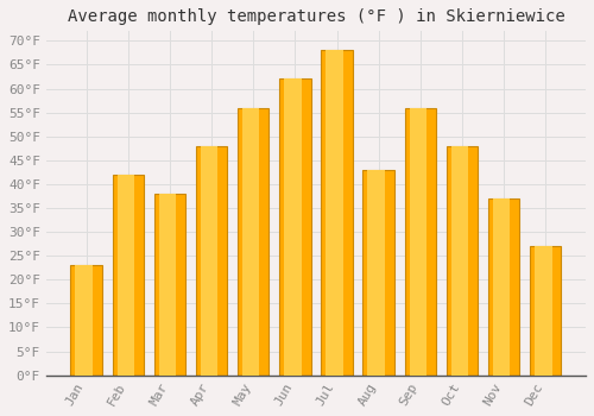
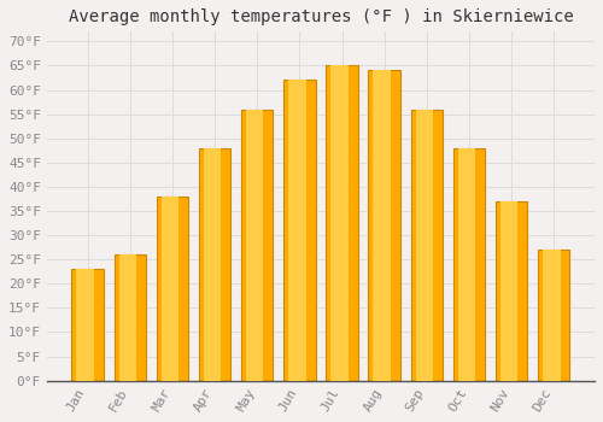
Feb: 42°F -> 26°F
Jul: 68°F -> 65°F
Aug: 43°F -> 64°F
